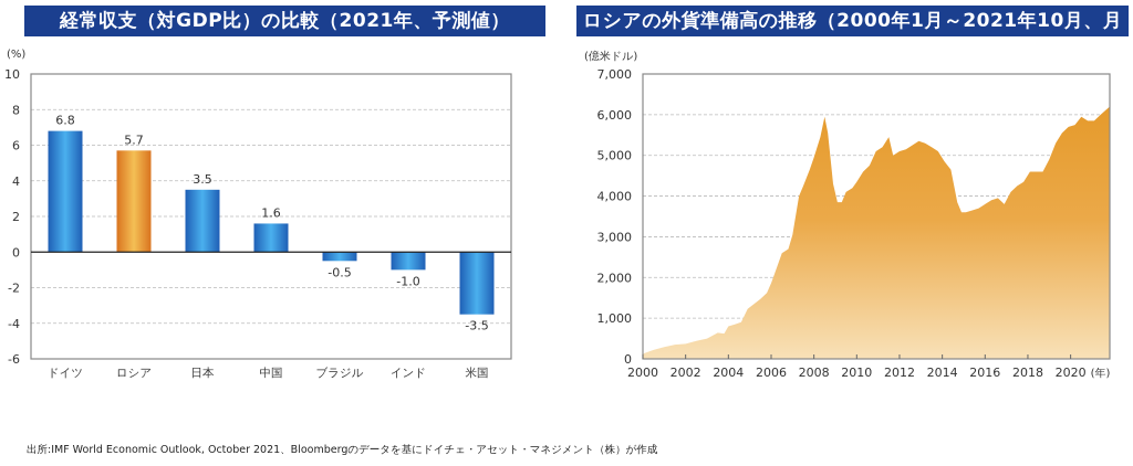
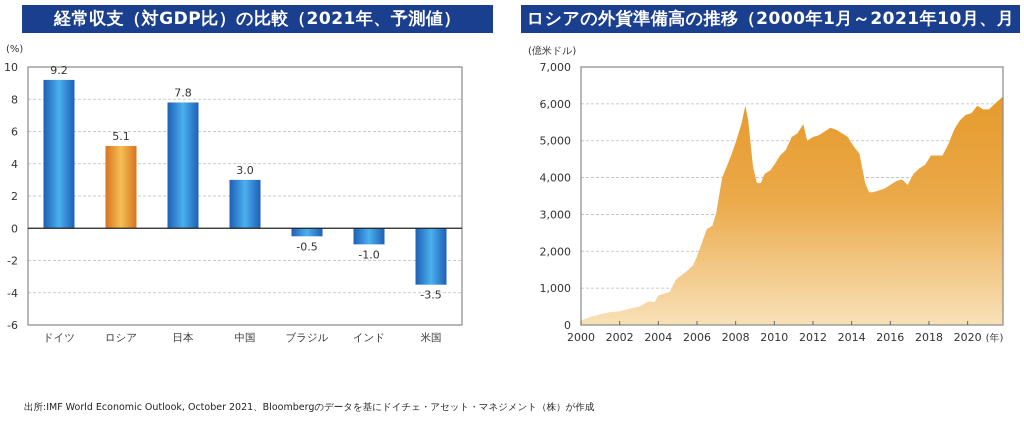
経常収支（対GDP比）の比較（2021年、予測値）/ドイツ: 6.8 -> 9.2
経常収支（対GDP比）の比較（2021年、予測値）/ロシア: 5.7 -> 5.1
経常収支（対GDP比）の比較（2021年、予測値）/日本: 3.5 -> 7.8
経常収支（対GDP比）の比較（2021年、予測値）/中国: 1.6 -> 3.0
